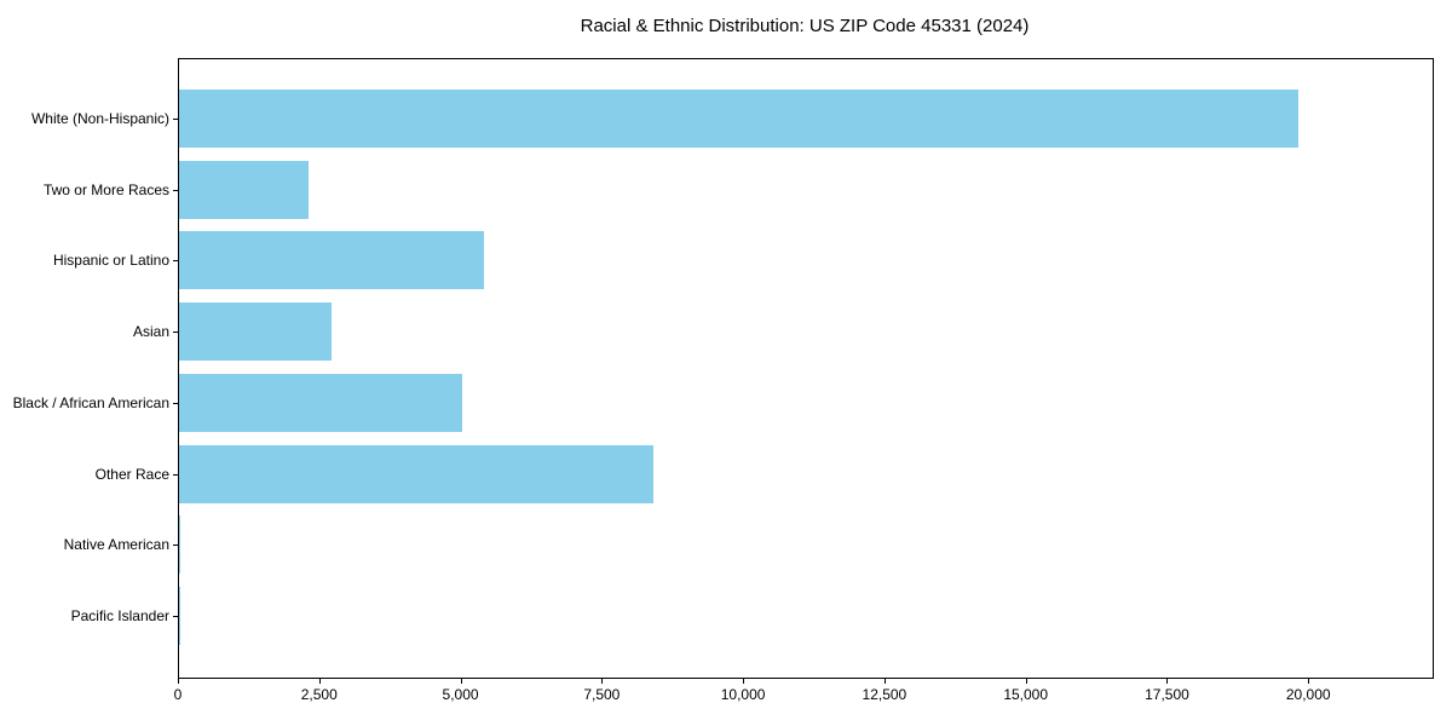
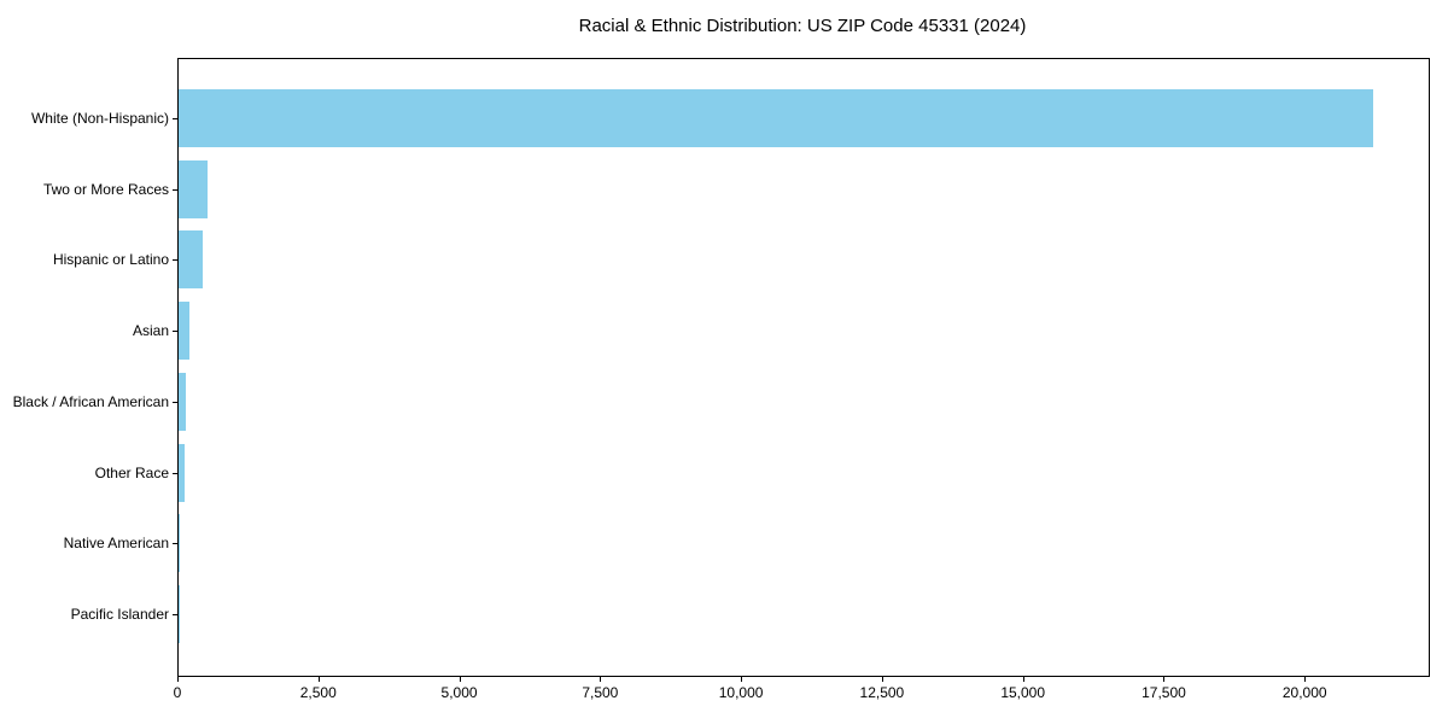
White (Non-Hispanic): 19800 -> 21200
Two or More Races: 2300 -> 500
Hispanic or Latino: 5400 -> 400
Asian: 2700 -> 200
Black / African American: 5000 -> 100
Other Race: 8400 -> 100
